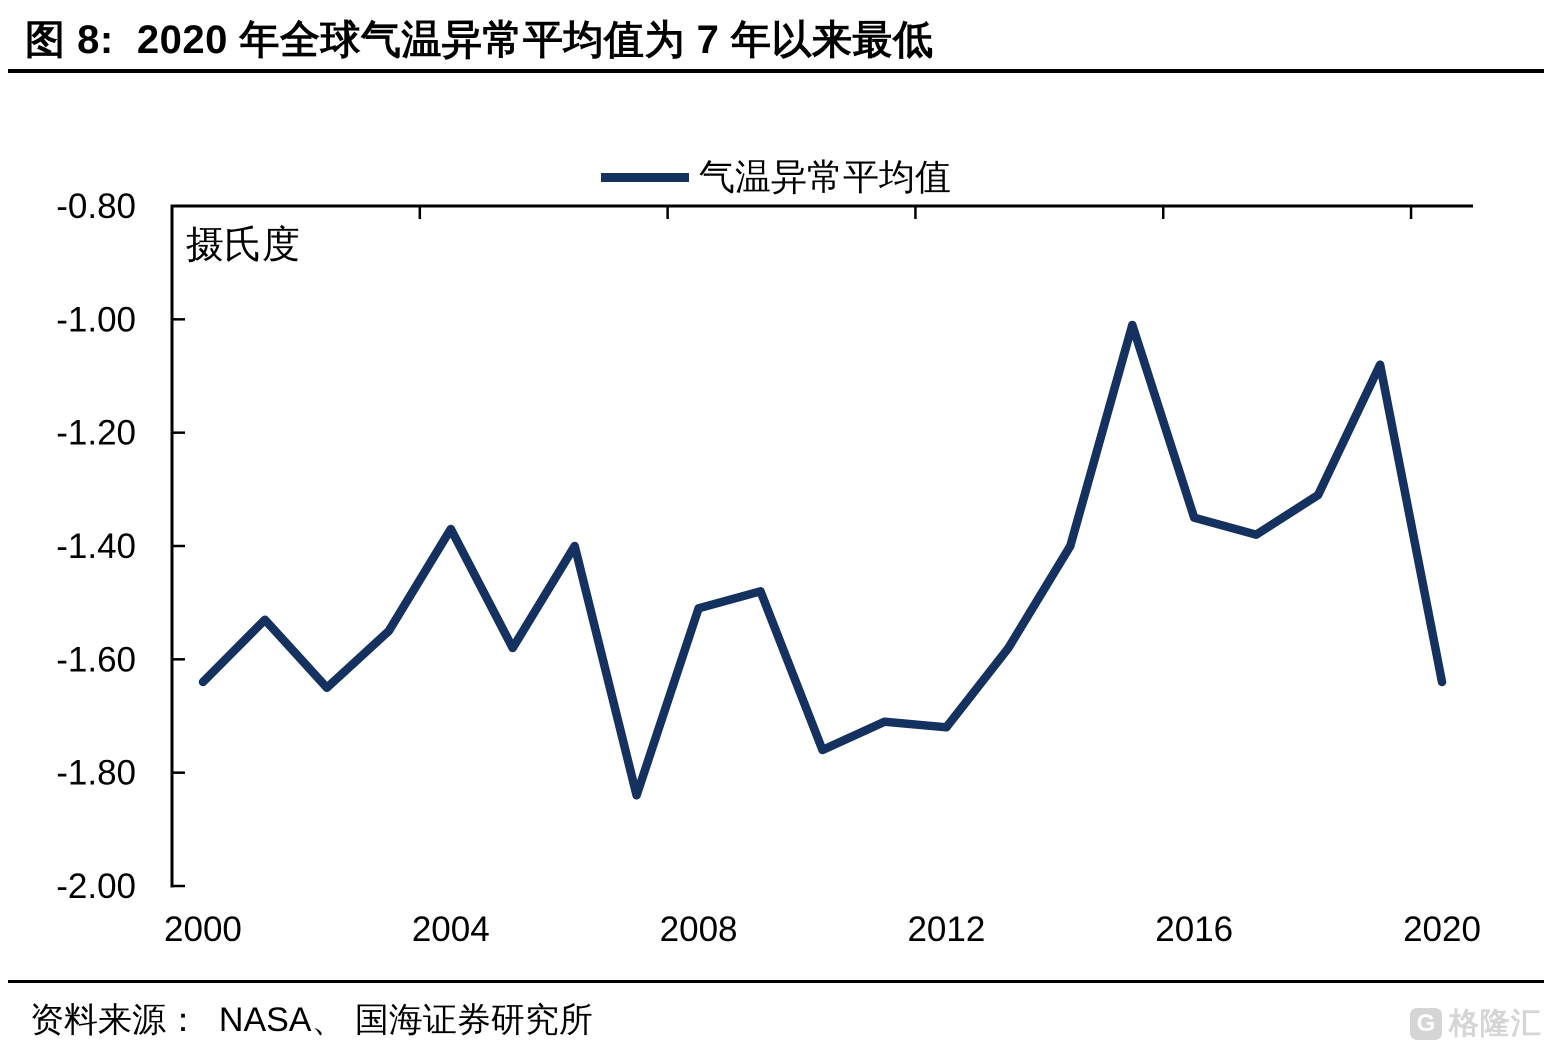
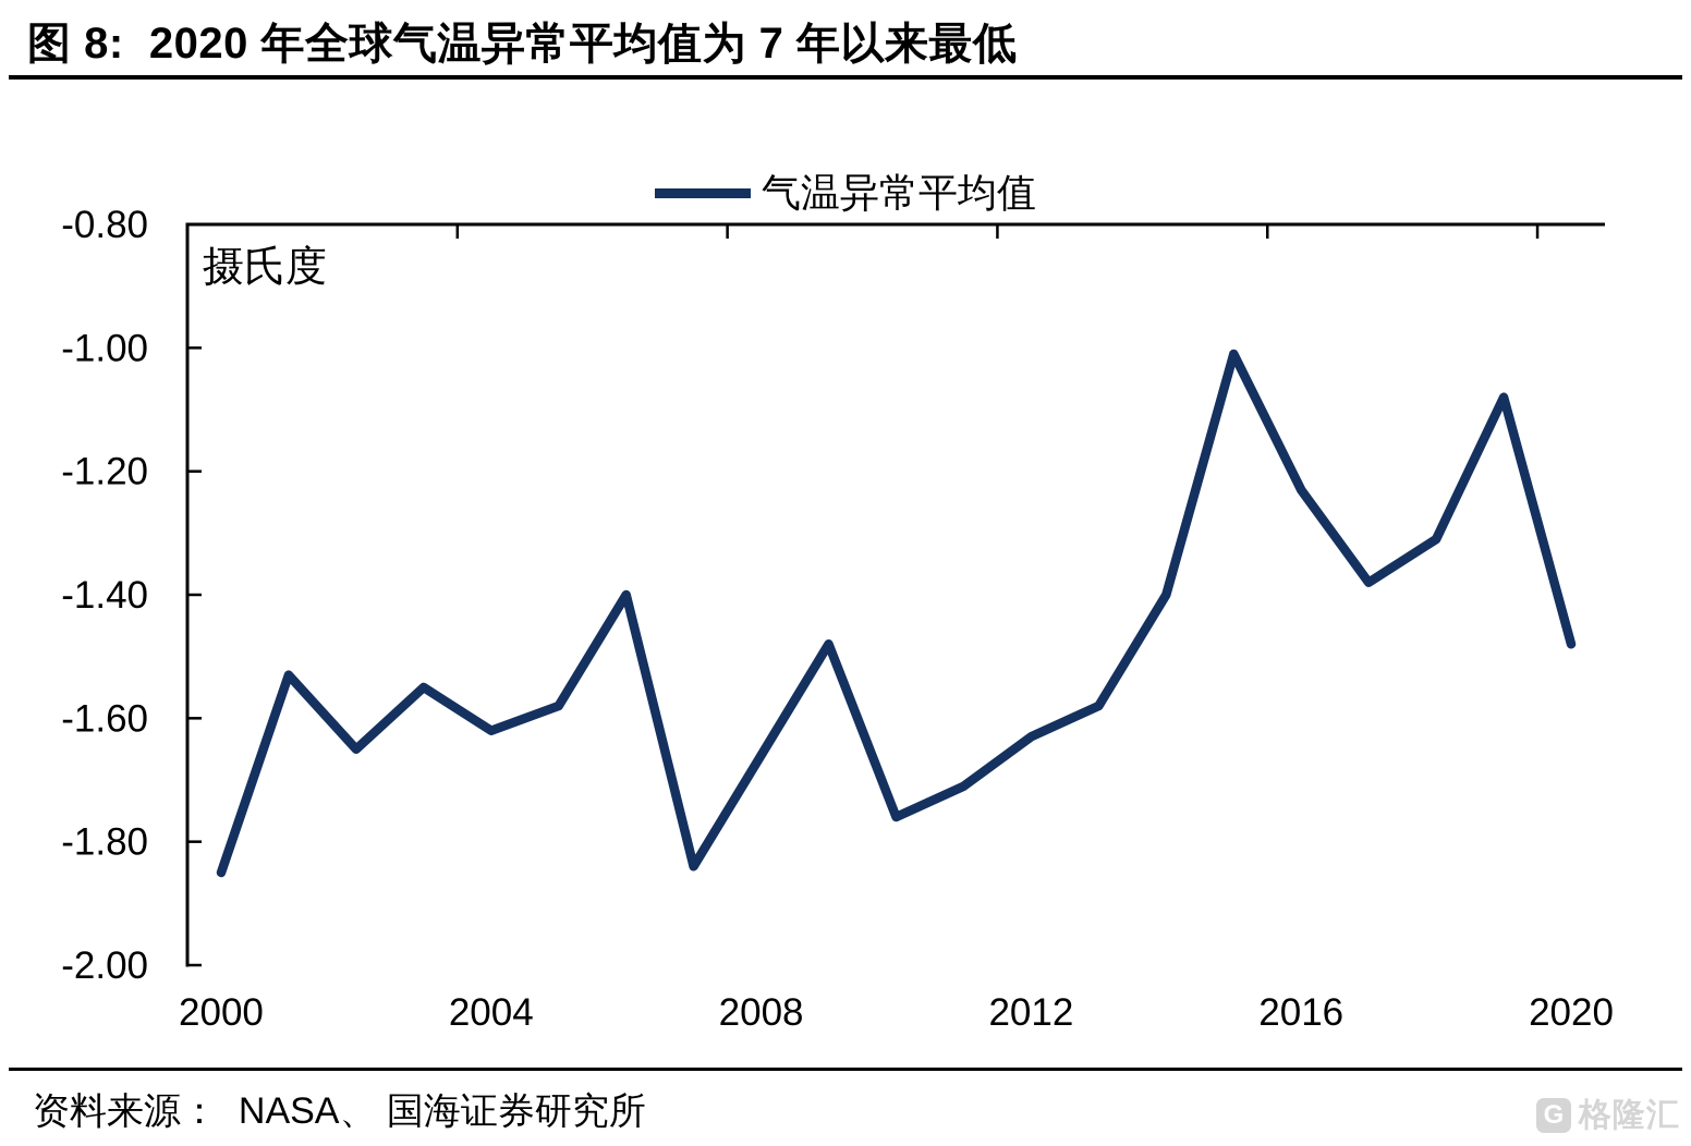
2000: -1.64 -> -1.85
2004: -1.37 -> -1.62
2008: -1.51 -> -1.66
2012: -1.72 -> -1.63
2016: -1.35 -> -1.23
2020: -1.64 -> -1.48
